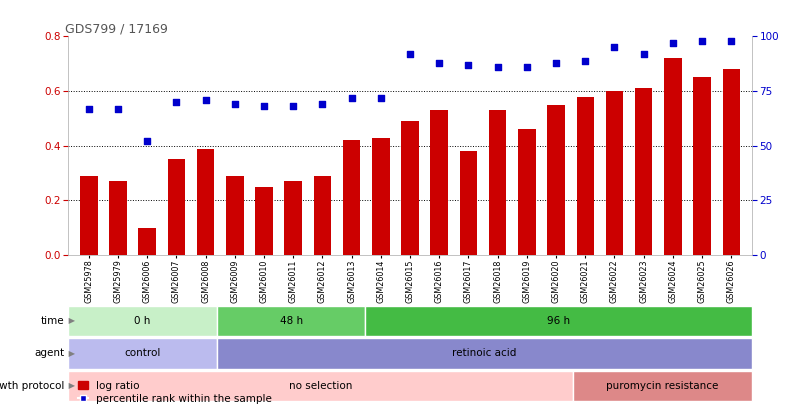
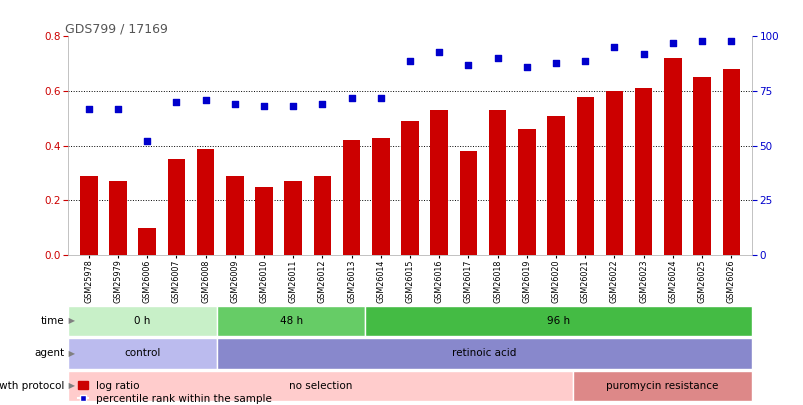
percentile rank within the sample/GSM26015: 92 -> 89
percentile rank within the sample/GSM26016: 88 -> 93
percentile rank within the sample/GSM26018: 86 -> 90
log ratio/GSM26020: 0.55 -> 0.51
